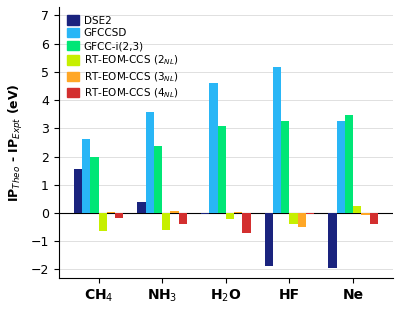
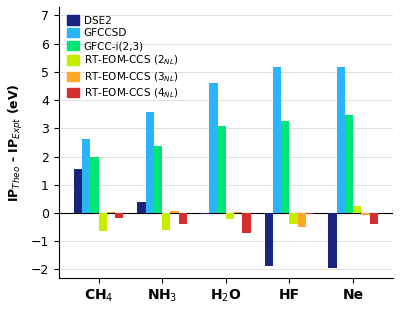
GFCCSD/Ne: 3.25 -> 5.17
